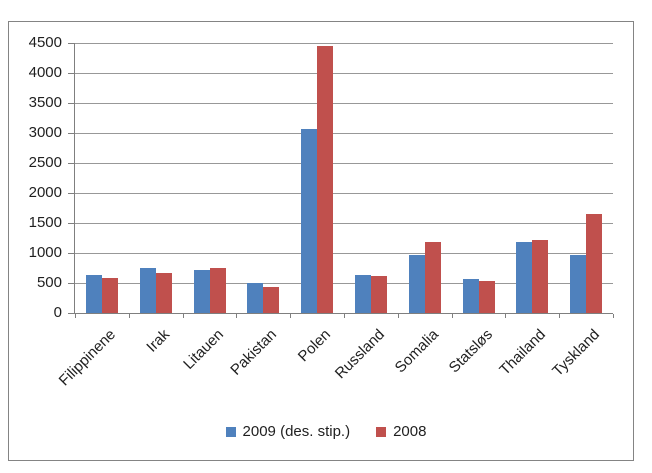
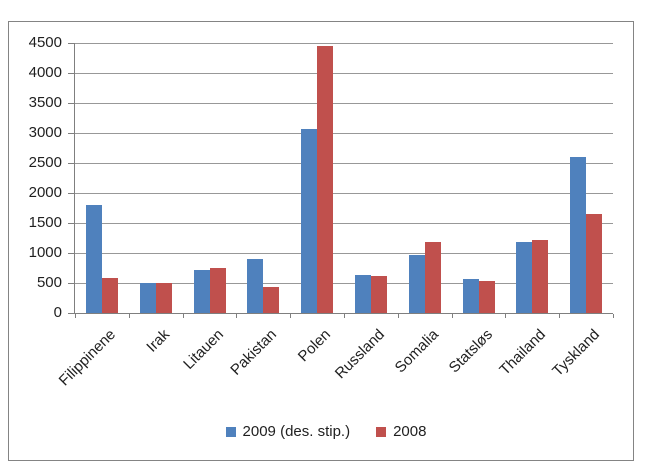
2009 (des. stip.)/Filippinene: 600 -> 1800
2009 (des. stip.)/Irak: 800 -> 500
2008/Irak: 700 -> 500
2009 (des. stip.)/Pakistan: 500 -> 900
2009 (des. stip.)/Tyskland: 1000 -> 2600
